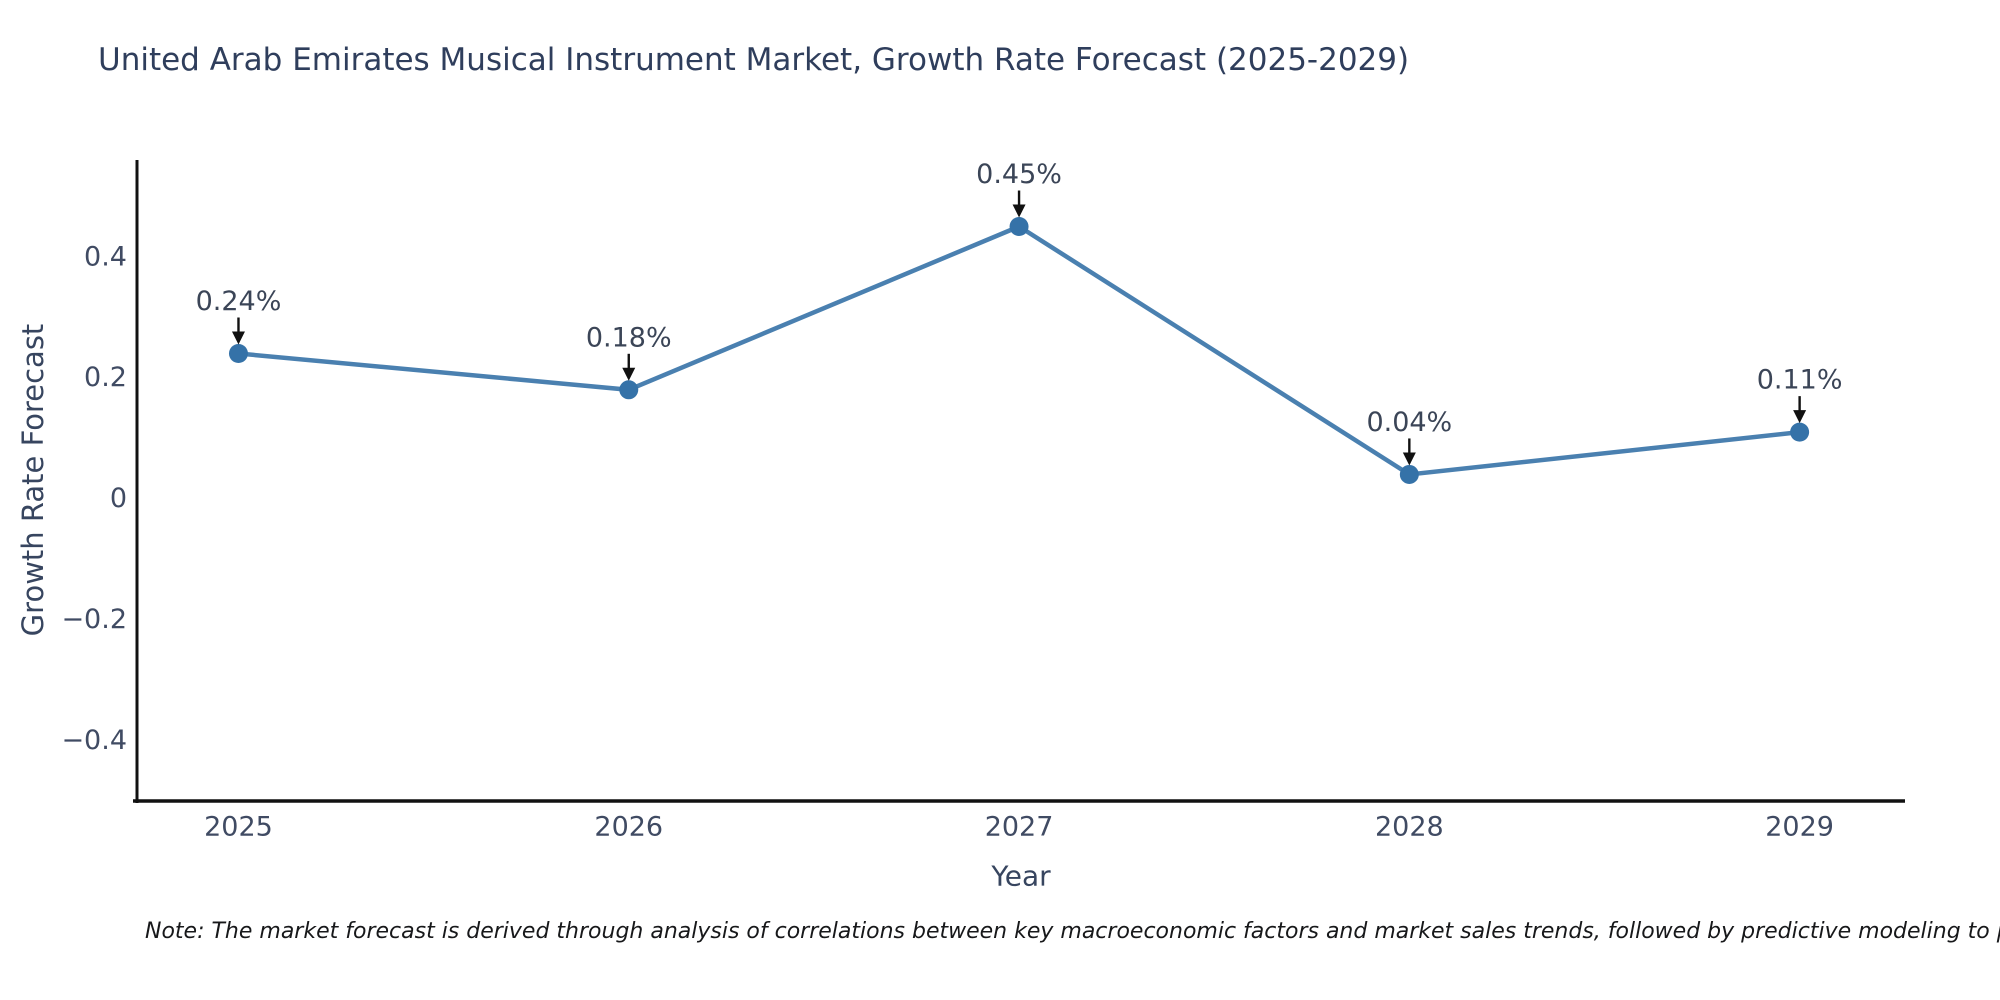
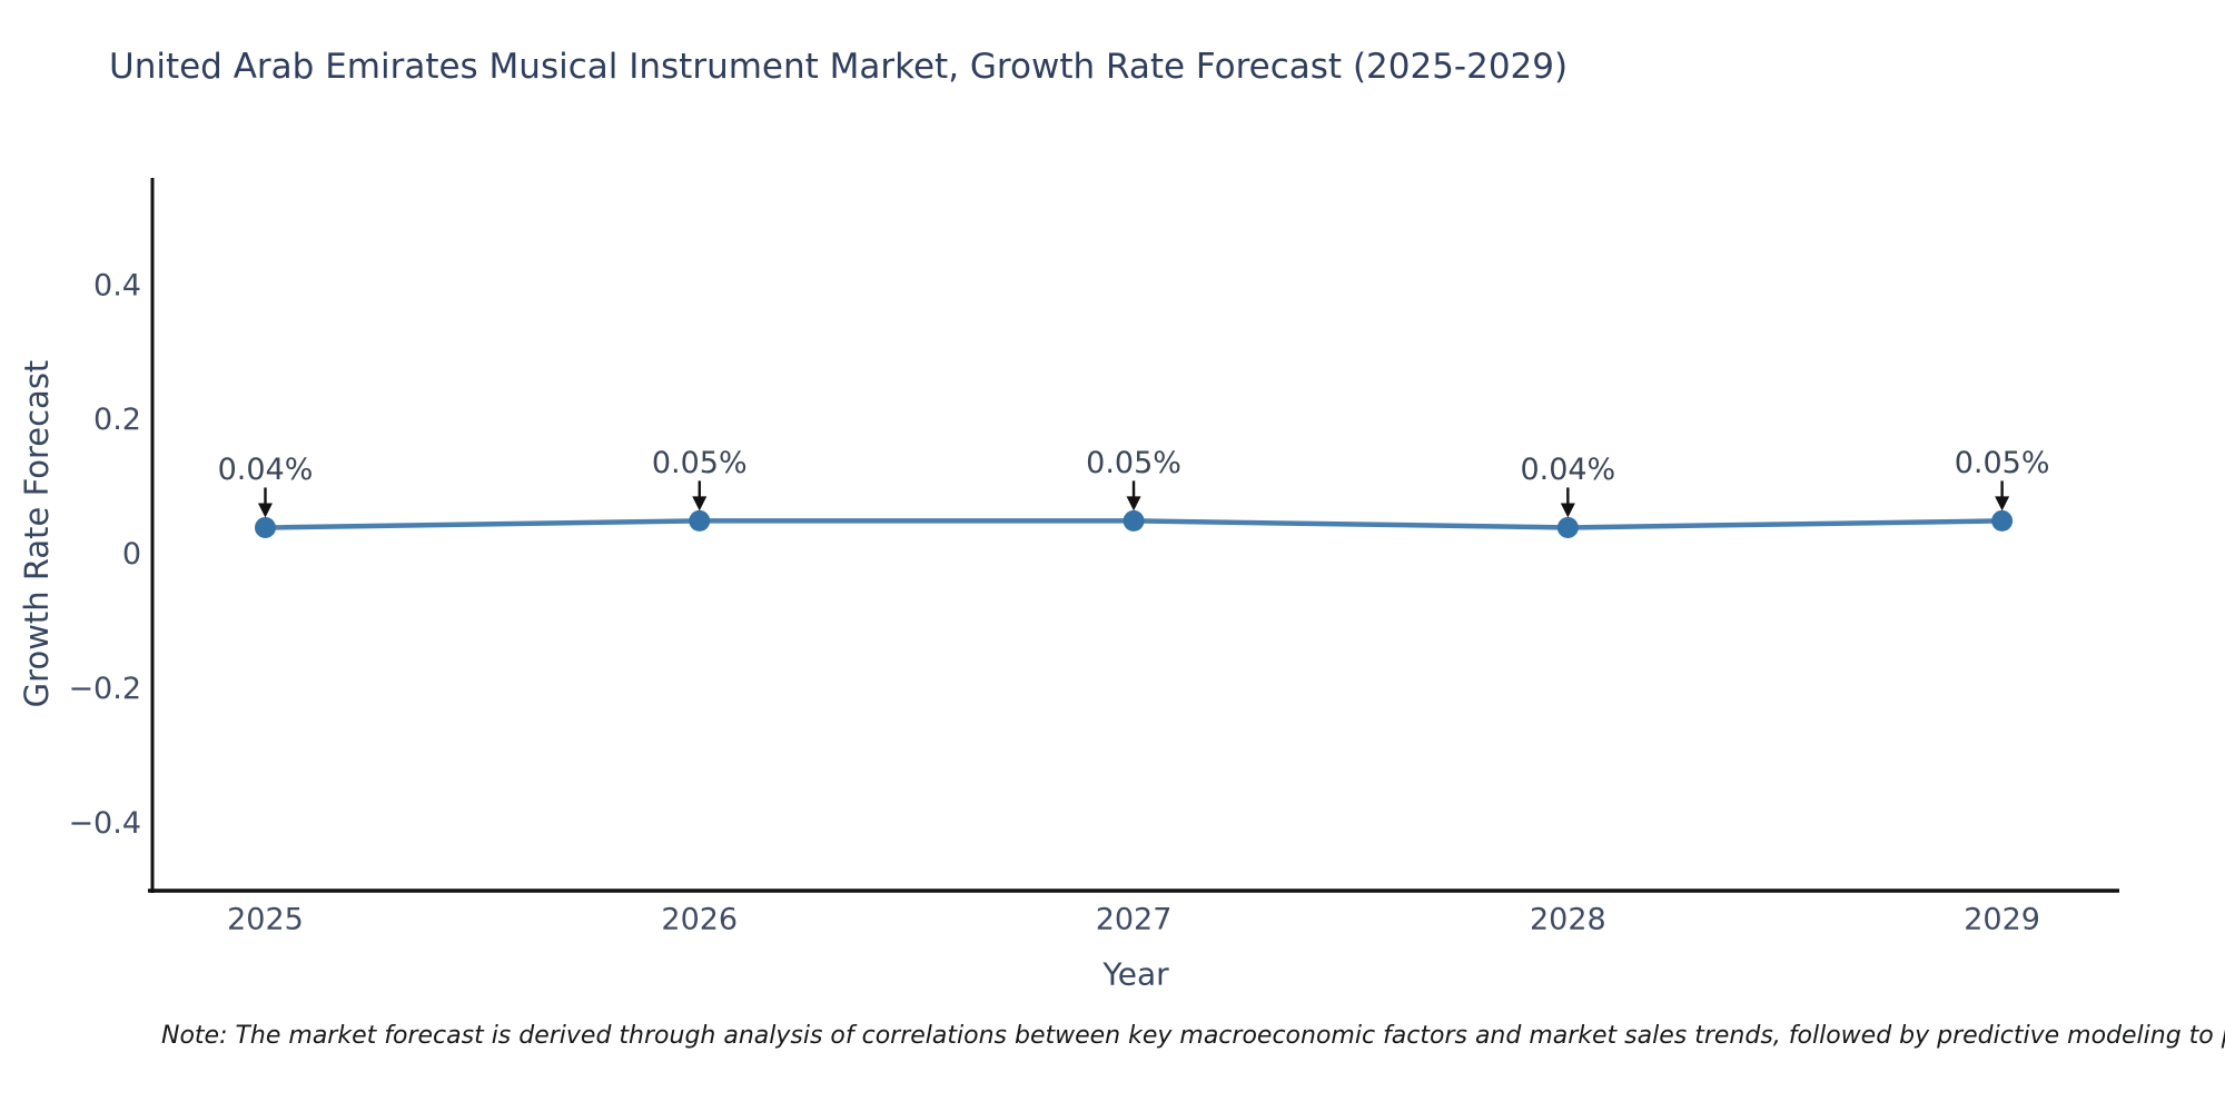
2025: 0.24% -> 0.04%
2026: 0.18% -> 0.05%
2027: 0.45% -> 0.05%
2029: 0.11% -> 0.05%
